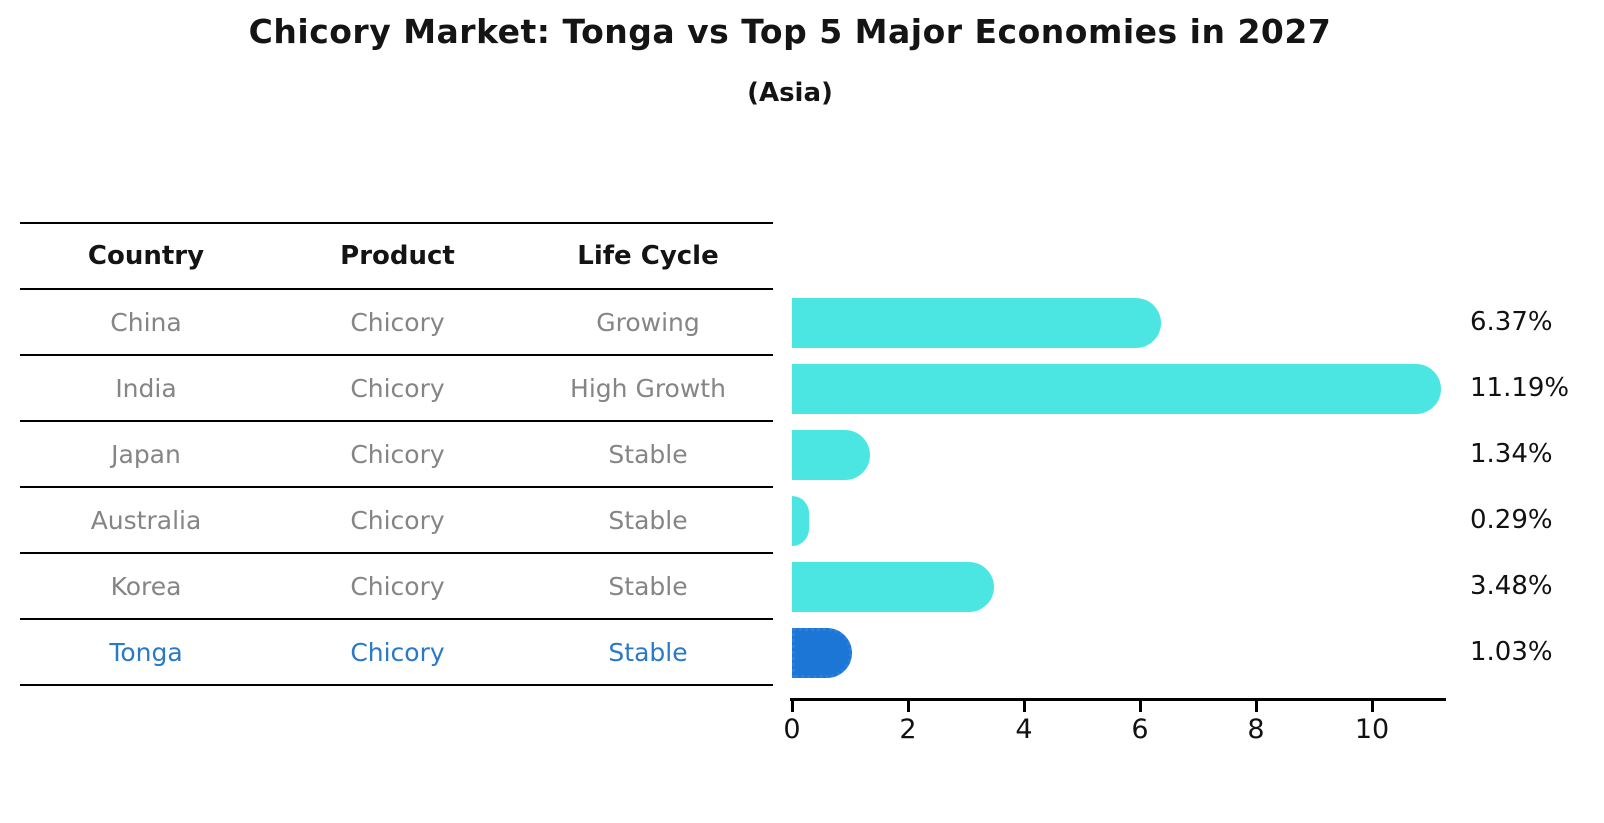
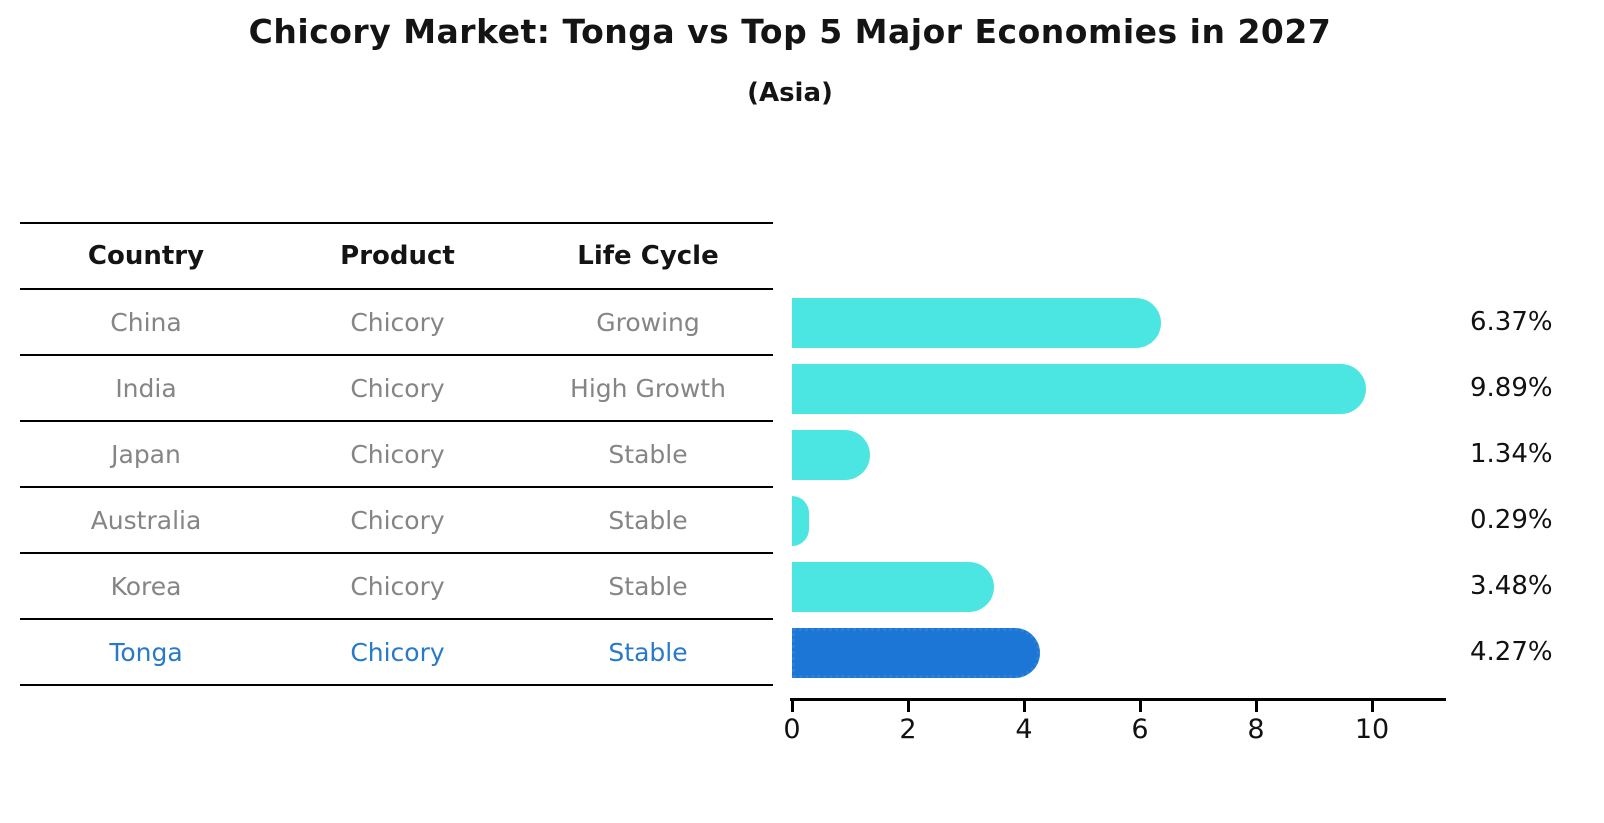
India: 11.19% -> 9.89%
Tonga: 1.03% -> 4.27%
